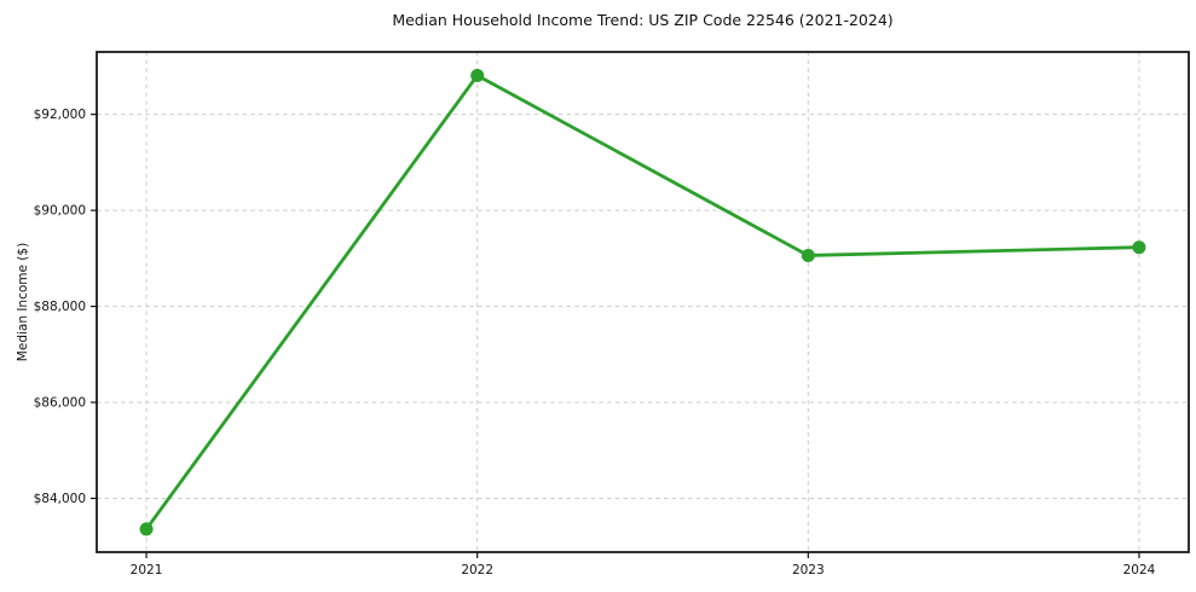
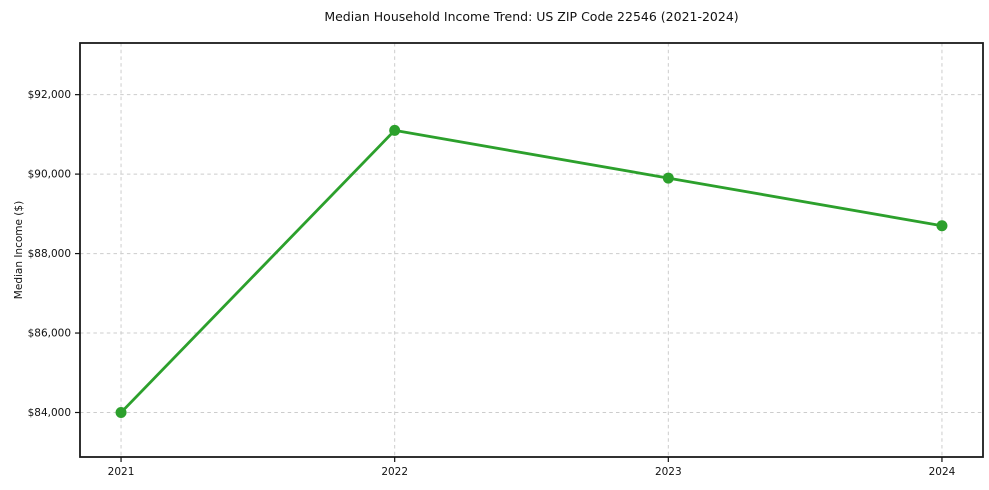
2021: $83400 -> $84000
2022: $92800 -> $91100
2023: $89100 -> $89900
2024: $89200 -> $88700
